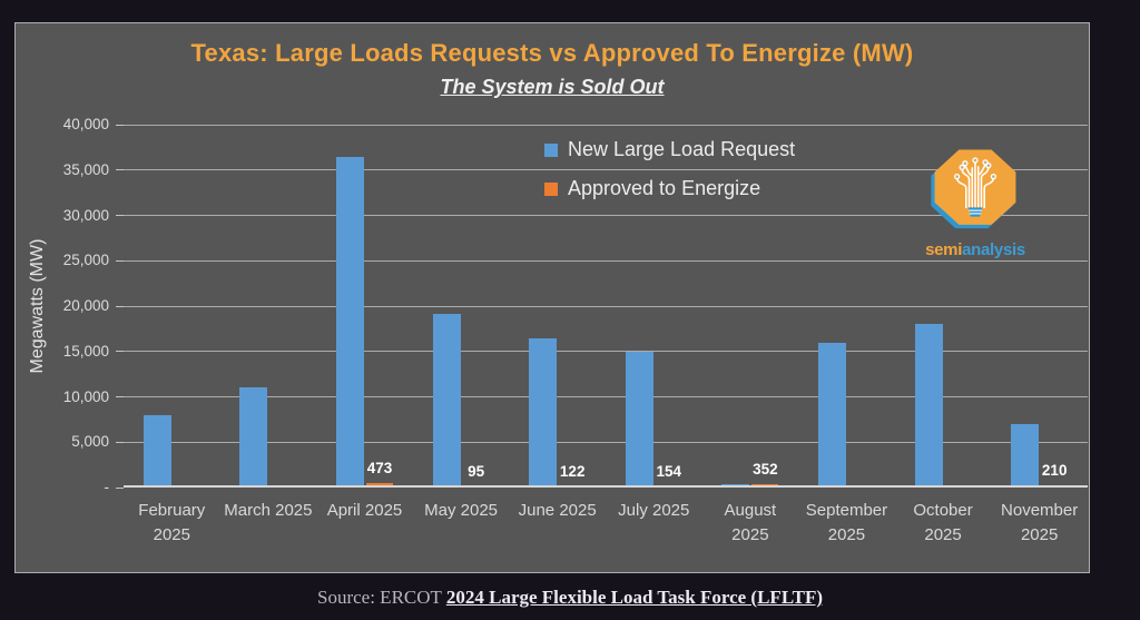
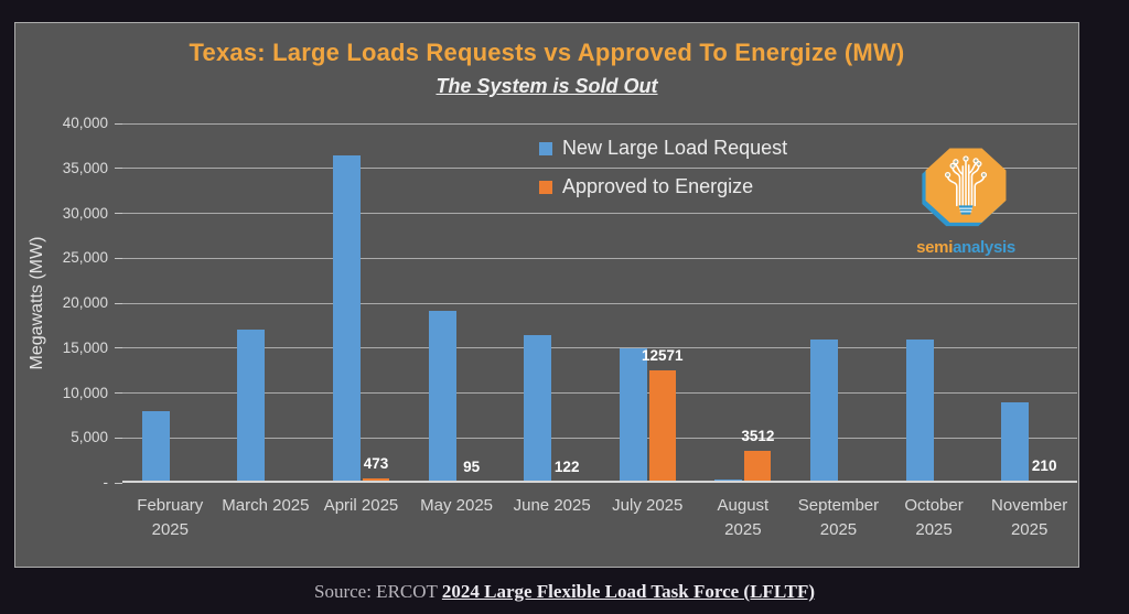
New Large Load Request/March 2025: 11000 -> 17000
Approved to Energize/July 2025: 154 -> 12571
Approved to Energize/August 2025: 352 -> 3512
New Large Load Request/October 2025: 18000 -> 16000
New Large Load Request/November 2025: 7000 -> 9000
